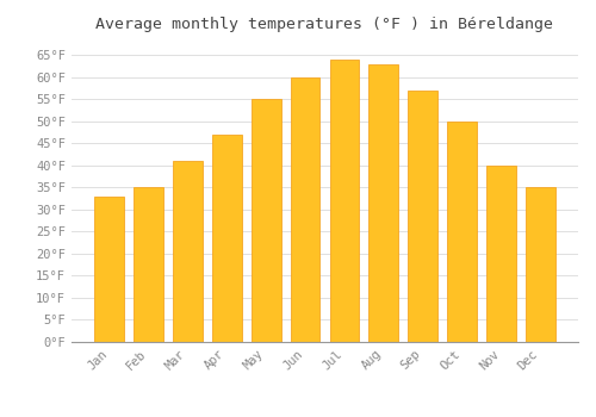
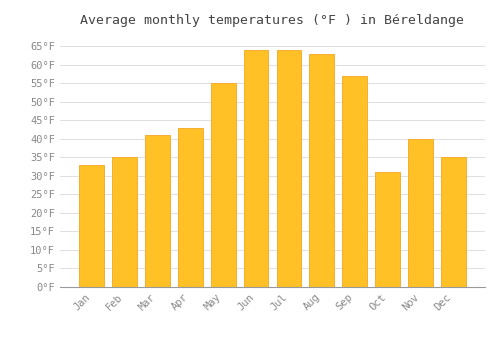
Apr: 47°F -> 43°F
Jun: 60°F -> 64°F
Oct: 50°F -> 31°F
